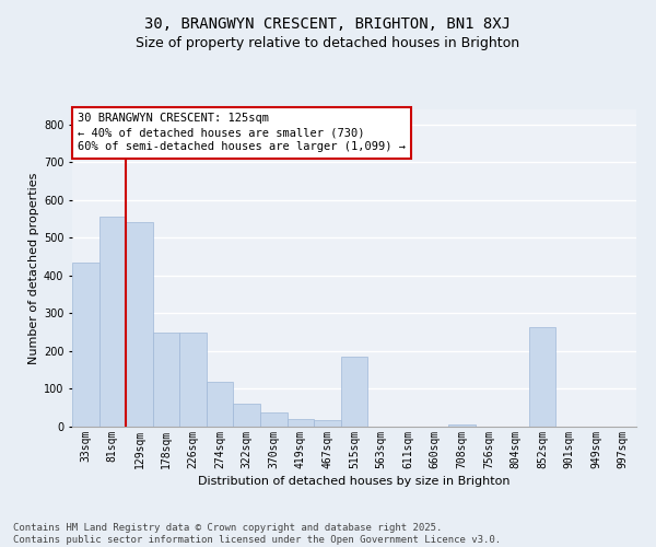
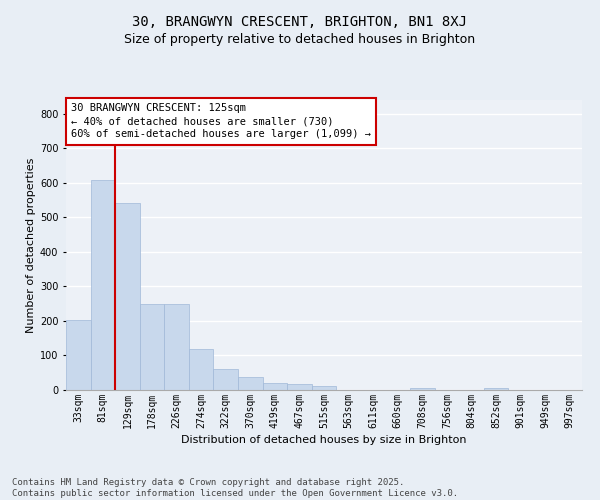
33sqm: 435 -> 203
81sqm: 555 -> 607
515sqm: 185 -> 12
852sqm: 265 -> 5
